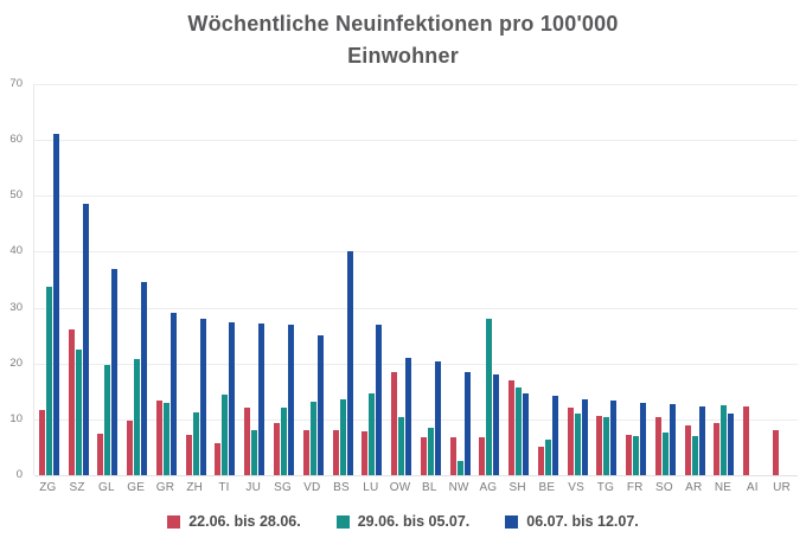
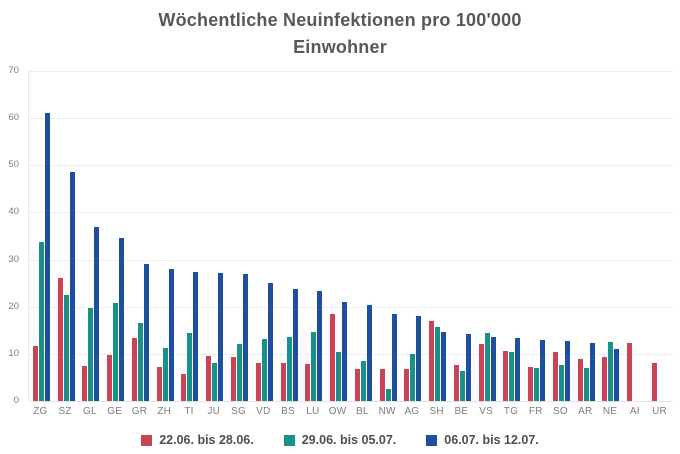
29.06. bis 05.07./GR: 13 -> 16
22.06. bis 28.06./JU: 12 -> 10
06.07. bis 12.07./BS: 40 -> 24
06.07. bis 12.07./LU: 27 -> 23
29.06. bis 05.07./AG: 28 -> 10
22.06. bis 28.06./BE: 5 -> 8
29.06. bis 05.07./VS: 11 -> 14
